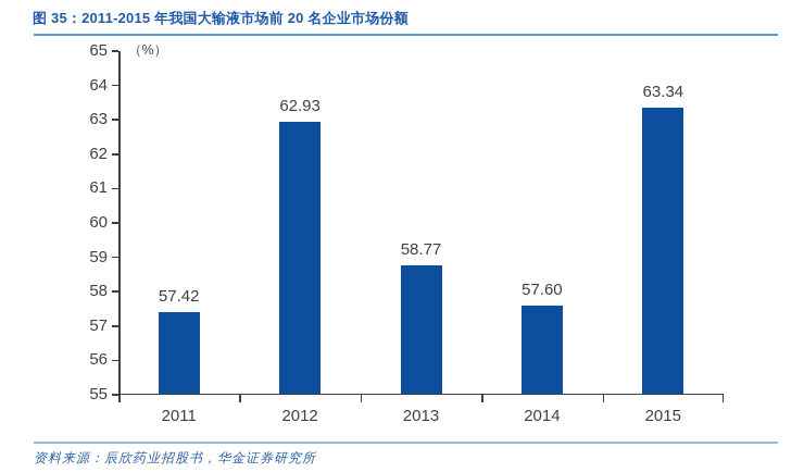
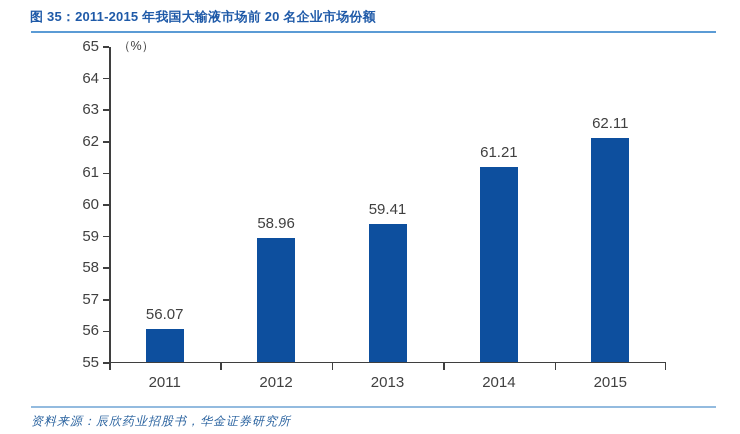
2011: 57.42 -> 56.07
2012: 62.93 -> 58.96
2013: 58.77 -> 59.41
2014: 57.60 -> 61.21
2015: 63.34 -> 62.11
